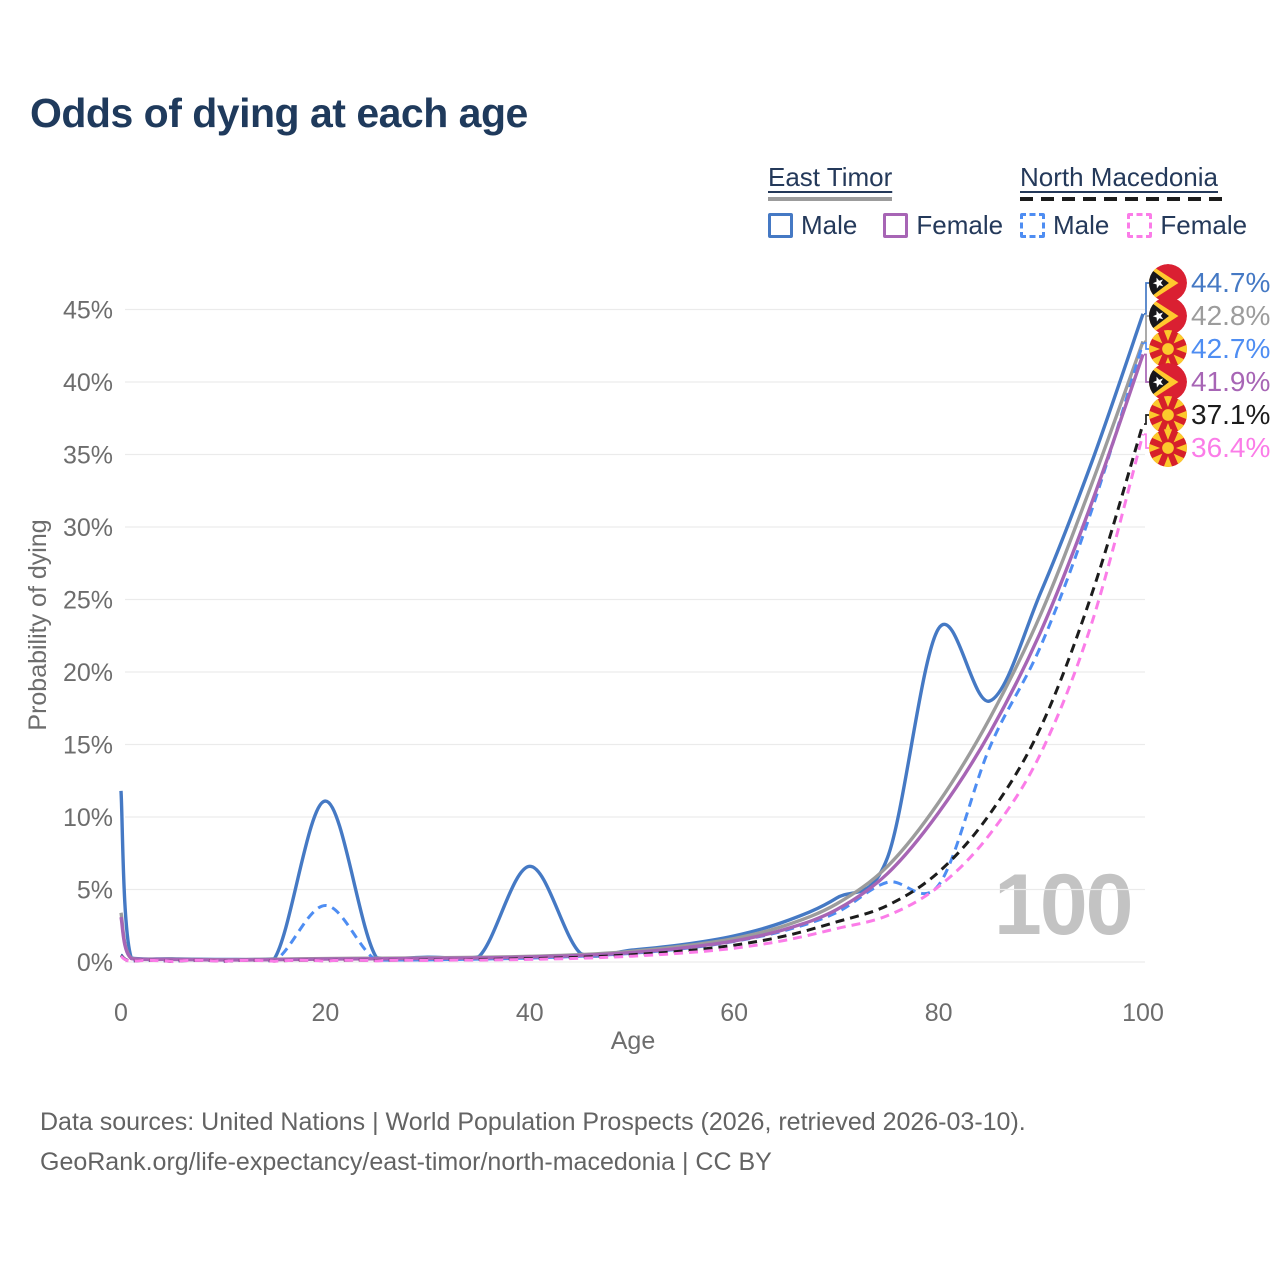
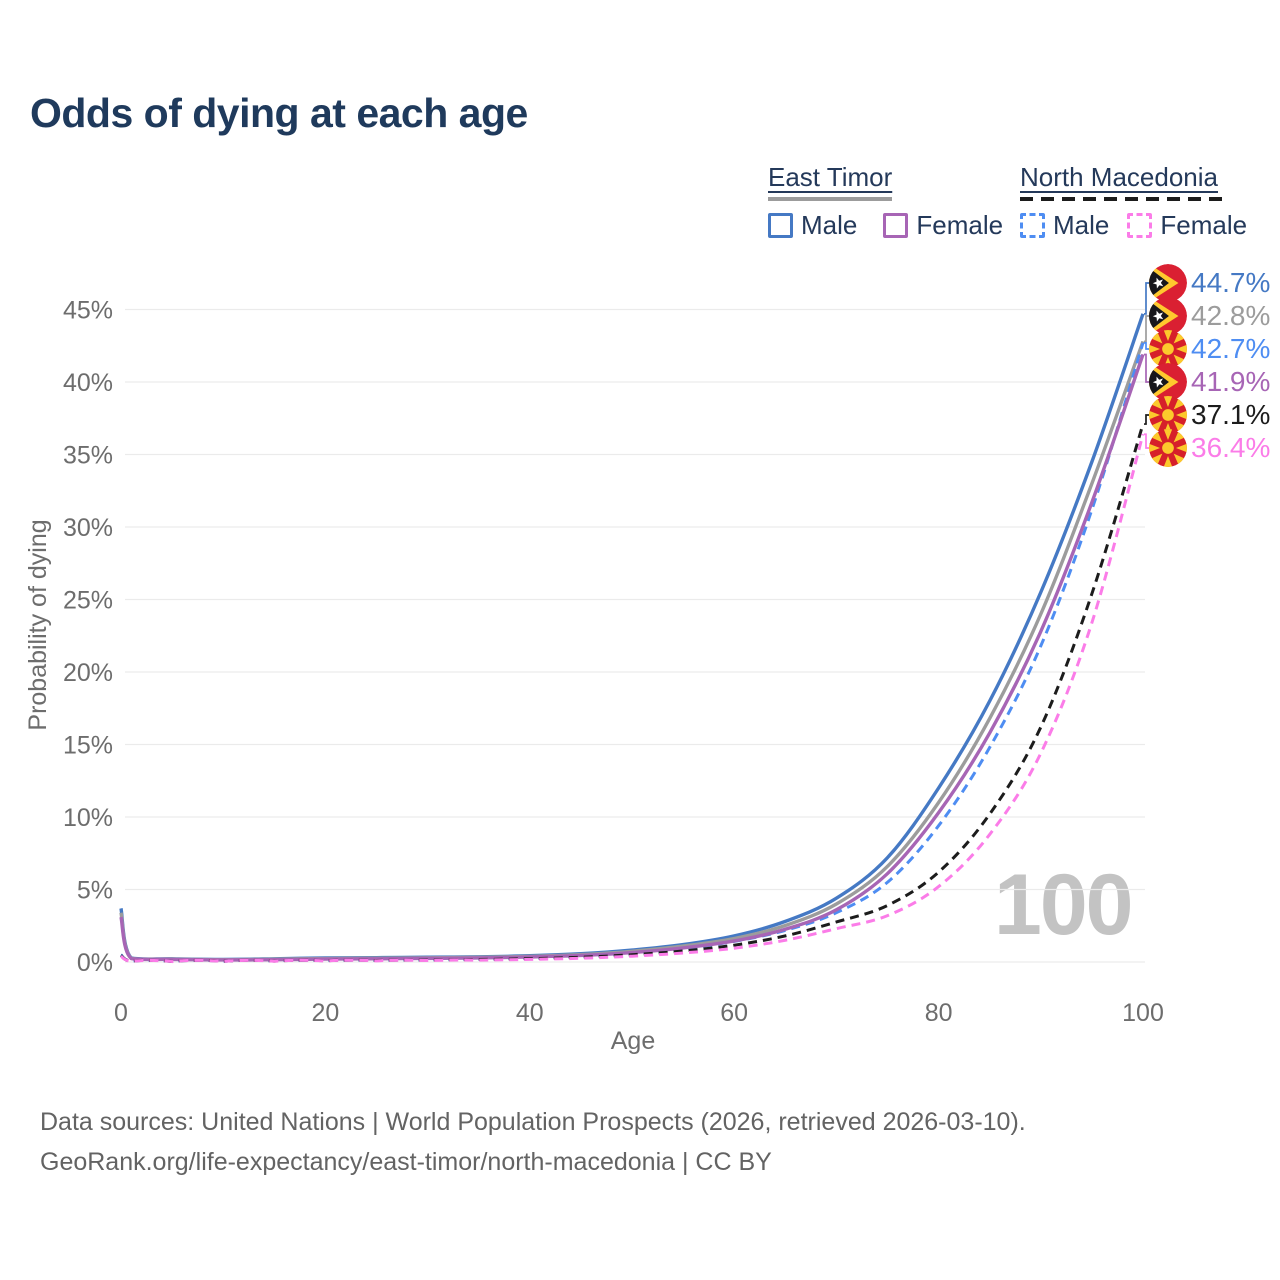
East Timor Male/0: 11.8% -> 3.7%
East Timor Male/20: 11.1% -> 0.3%
North Macedonia Male/20: 3.9% -> 0.1%
East Timor Male/40: 6.6% -> 0.4%
East Timor Male/80: 23.0% -> 12.0%
North Macedonia Male/80: 5.3% -> 9.4%
